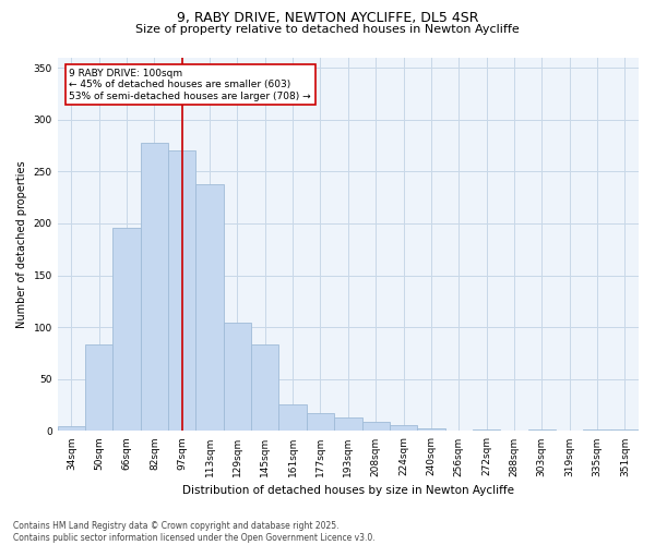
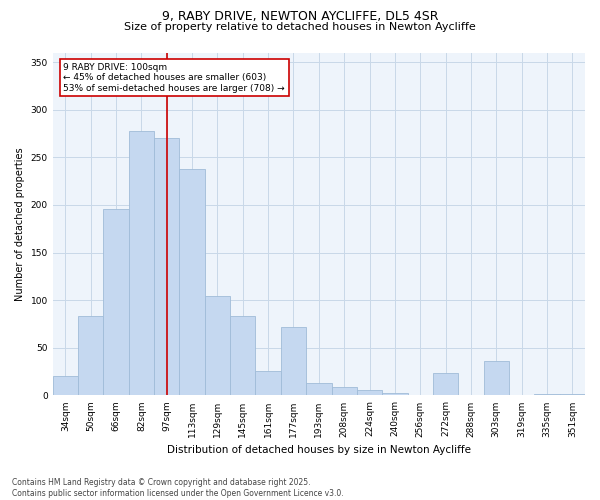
34sqm: 5 -> 20
177sqm: 17 -> 72
272sqm: 2 -> 24
303sqm: 2 -> 36
